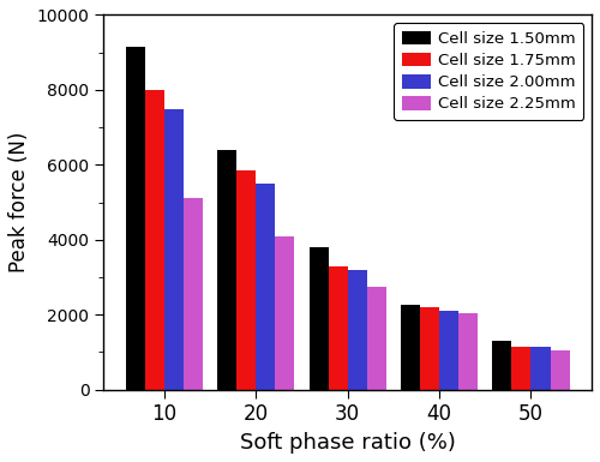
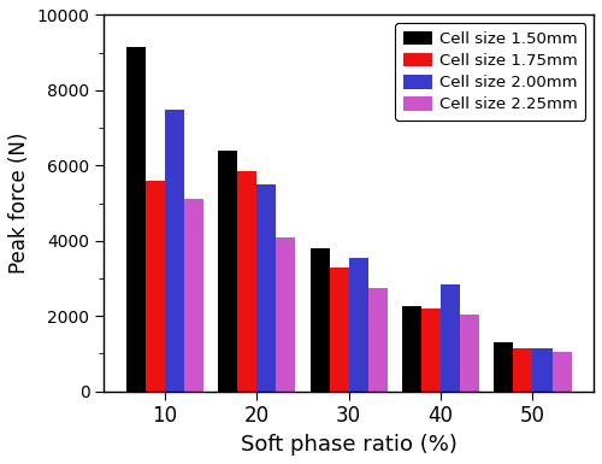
Cell size 1.75mm/10: 8000 -> 5600
Cell size 2.00mm/30: 3200 -> 3550
Cell size 2.00mm/40: 2100 -> 2850
